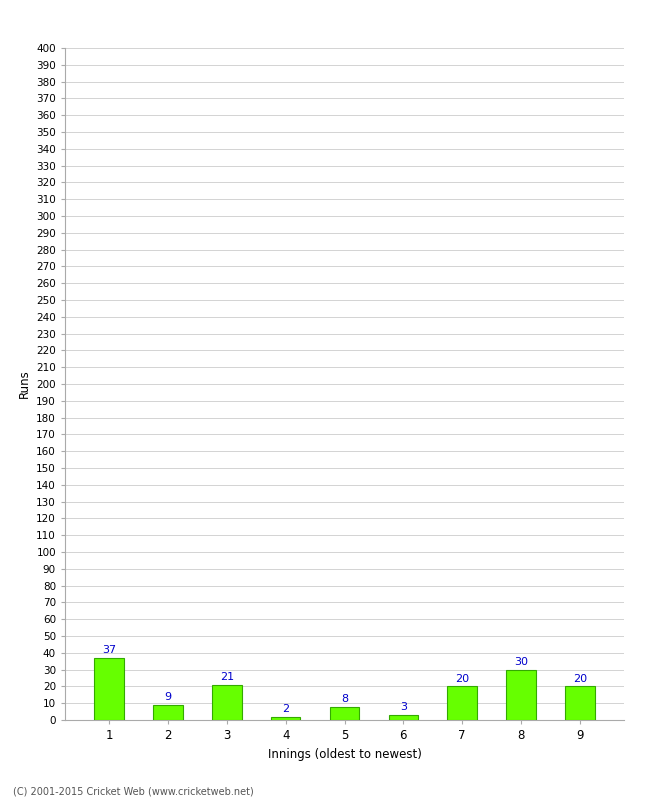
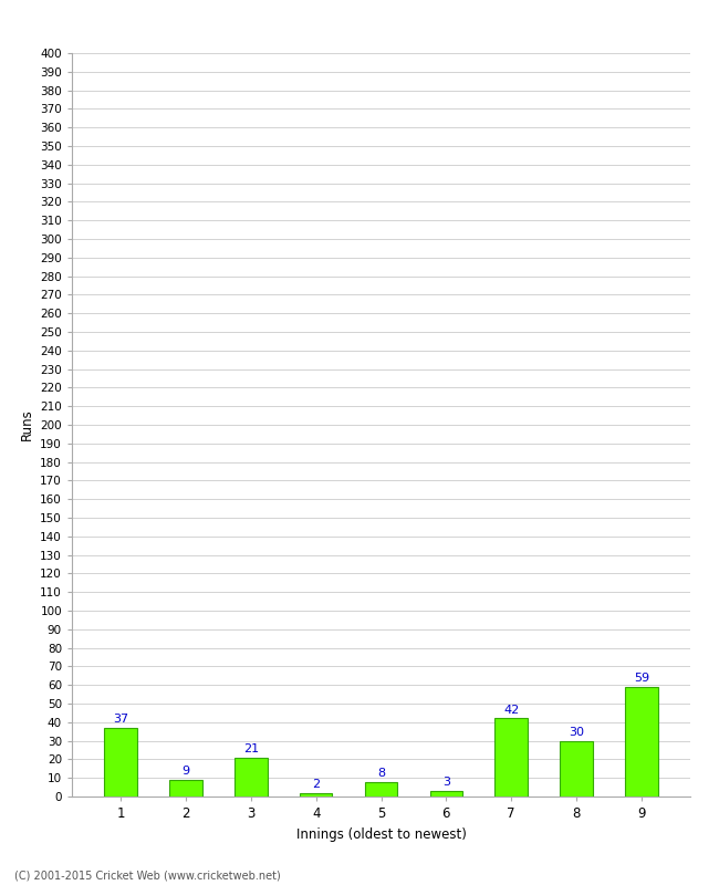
7: 20 -> 42
9: 20 -> 59
